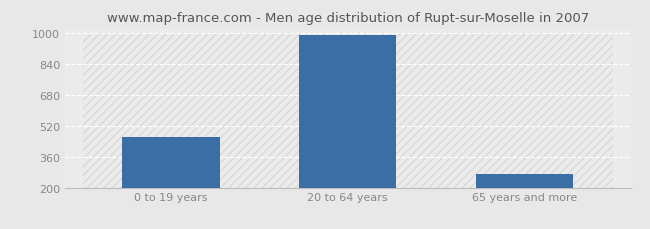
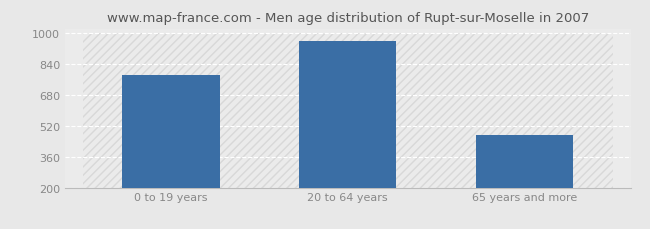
0 to 19 years: 460 -> 780
20 to 64 years: 990 -> 960
65 years and more: 270 -> 470
